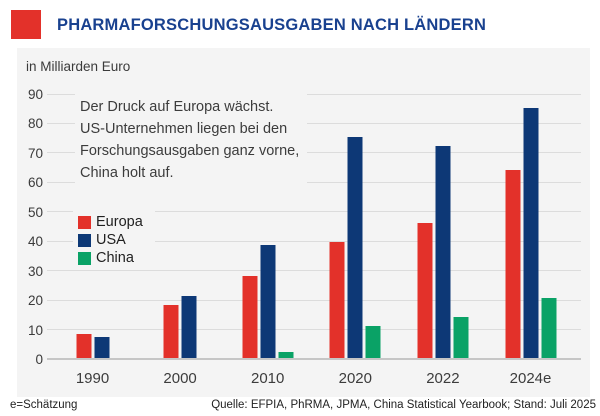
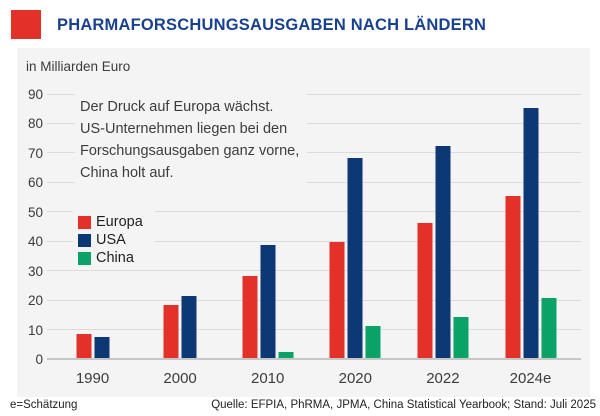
USA/2020: 75 -> 68
Europa/2024e: 64 -> 55
